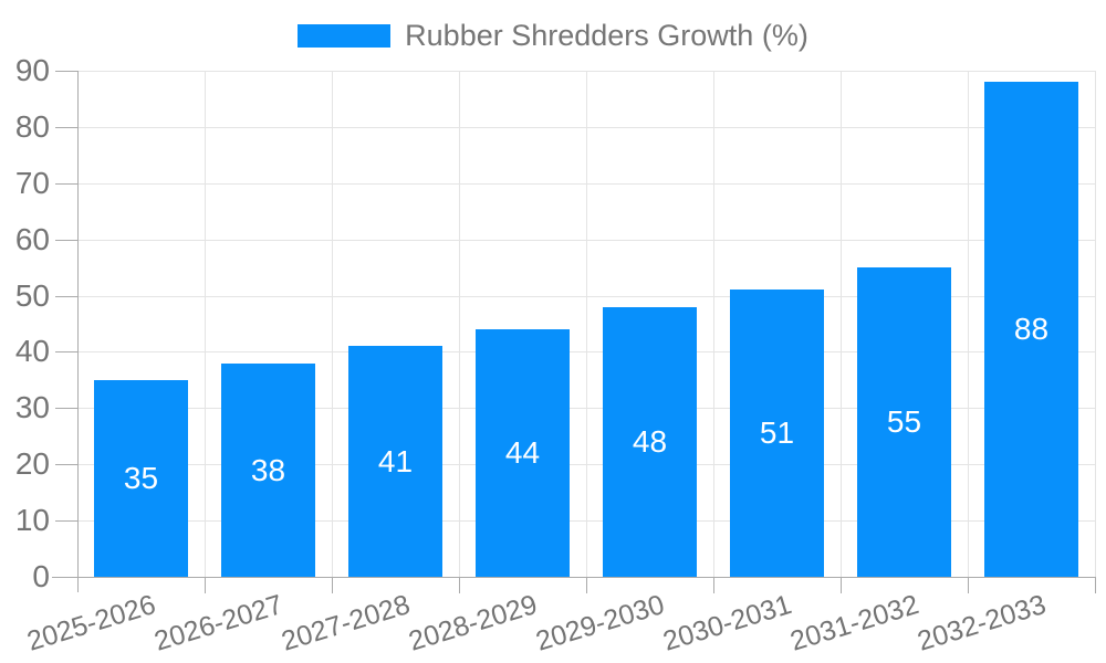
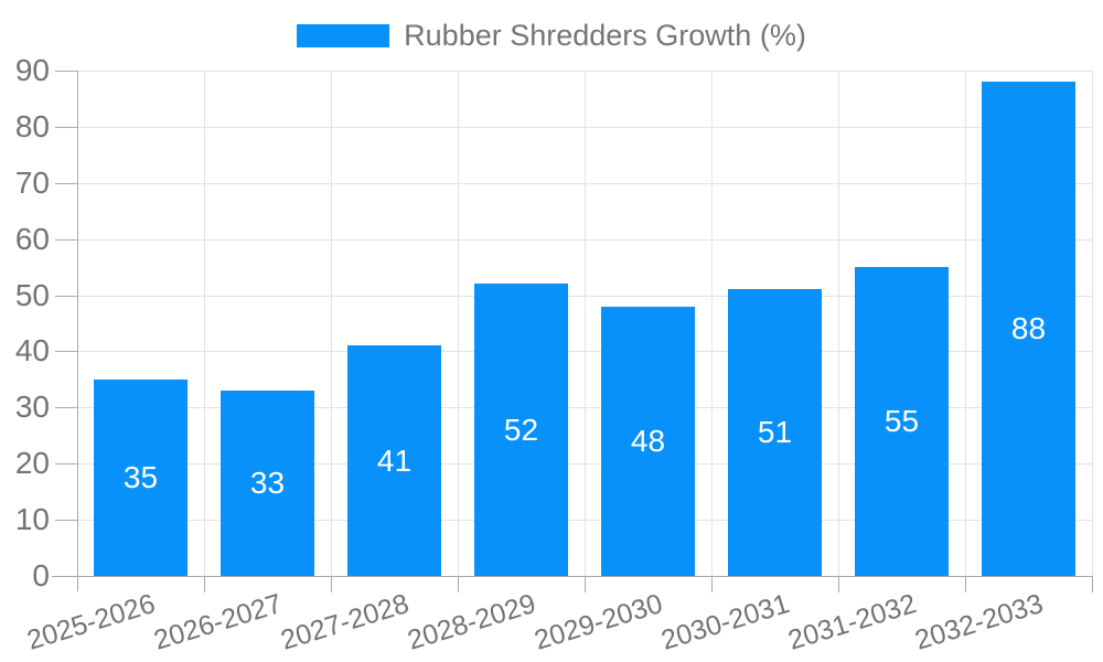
2026-2027: 38 -> 33
2028-2029: 44 -> 52
